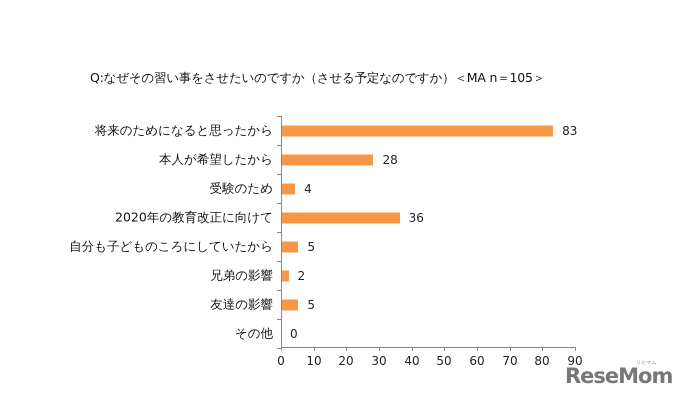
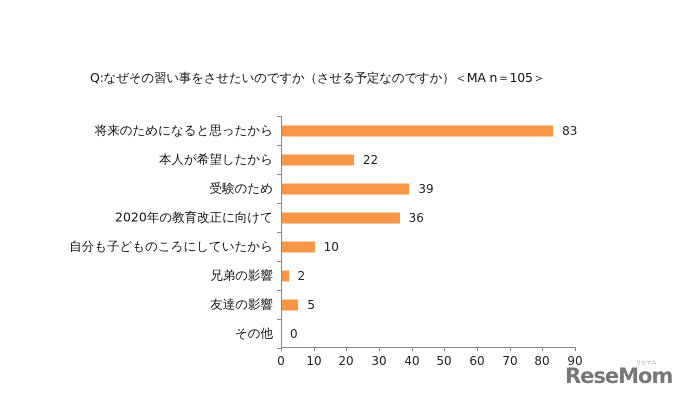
本人が希望したから: 28 -> 22
受験のため: 4 -> 39
自分も子どものころにしていたから: 5 -> 10
